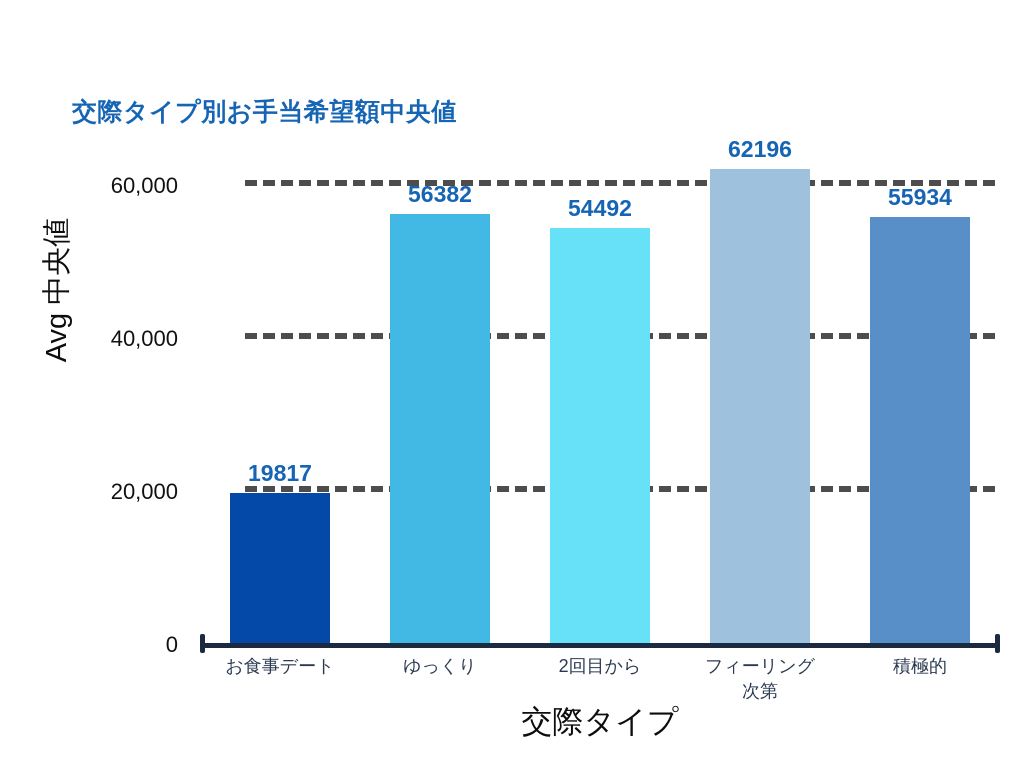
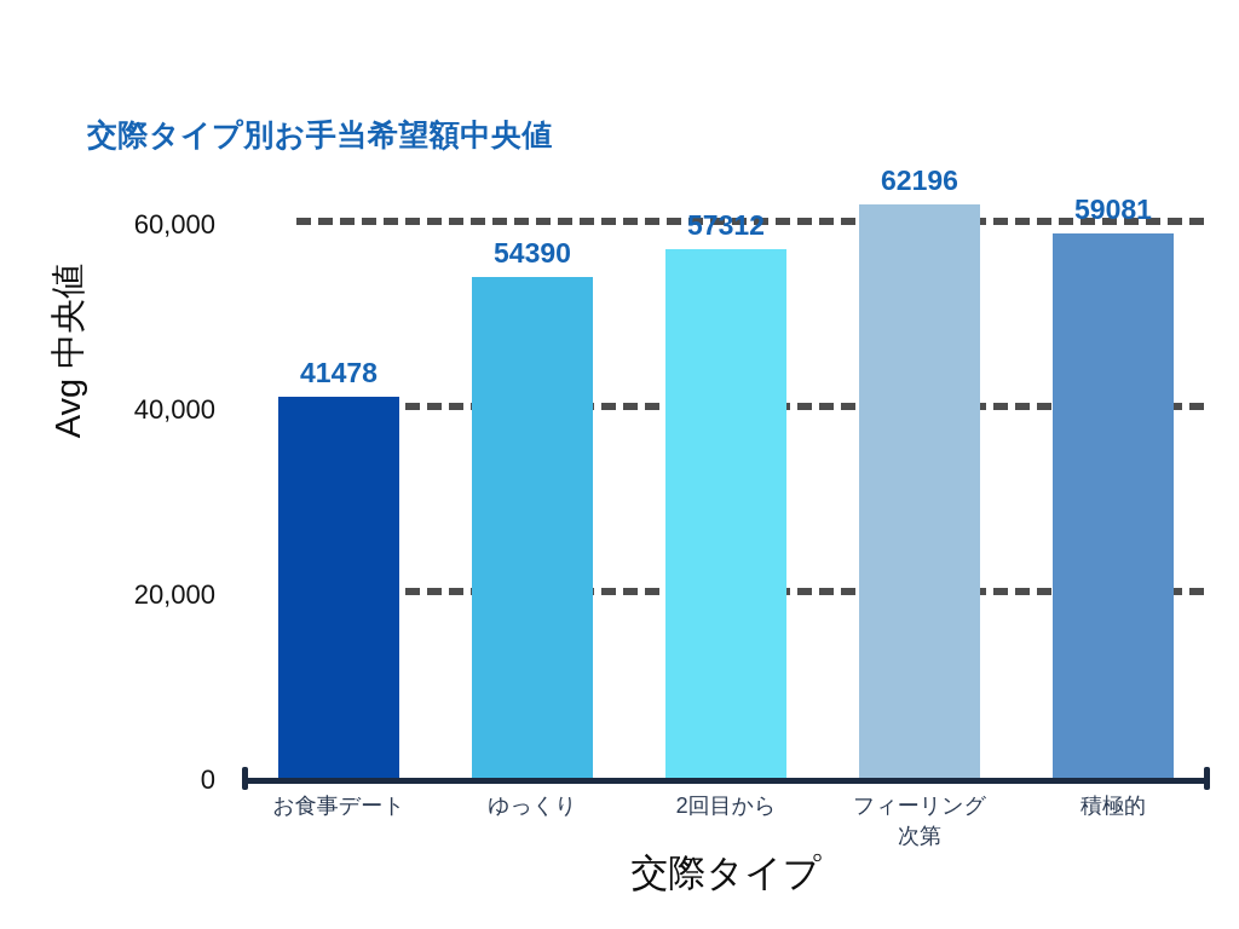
お食事デート: 19817 -> 41478
ゆっくり: 56382 -> 54390
2回目から: 54492 -> 57312
積極的: 55934 -> 59081
